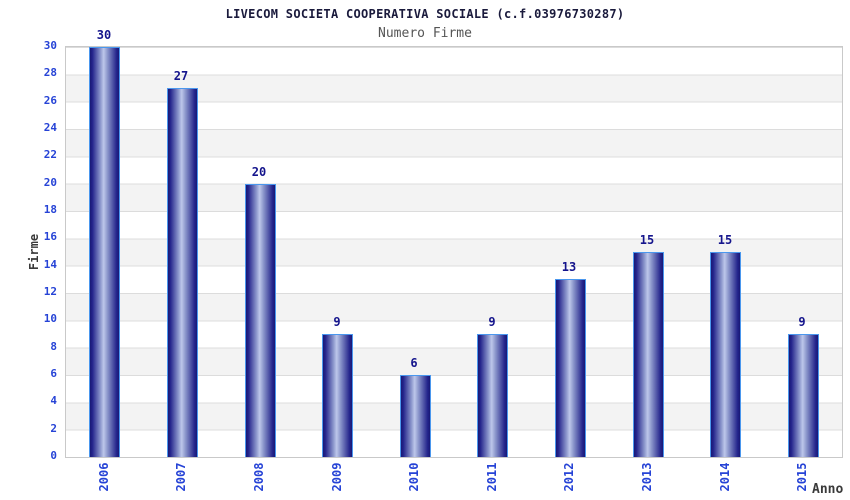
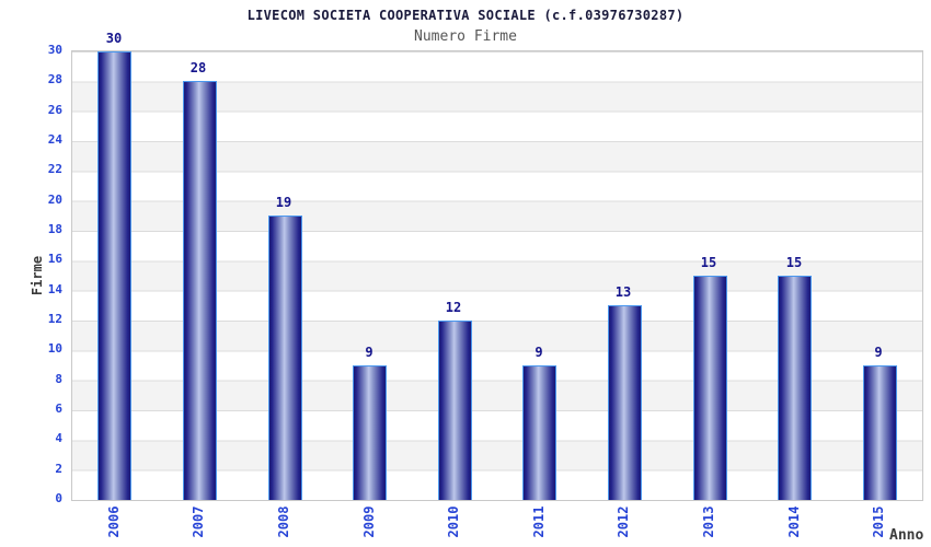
2007: 27 -> 28
2008: 20 -> 19
2010: 6 -> 12
